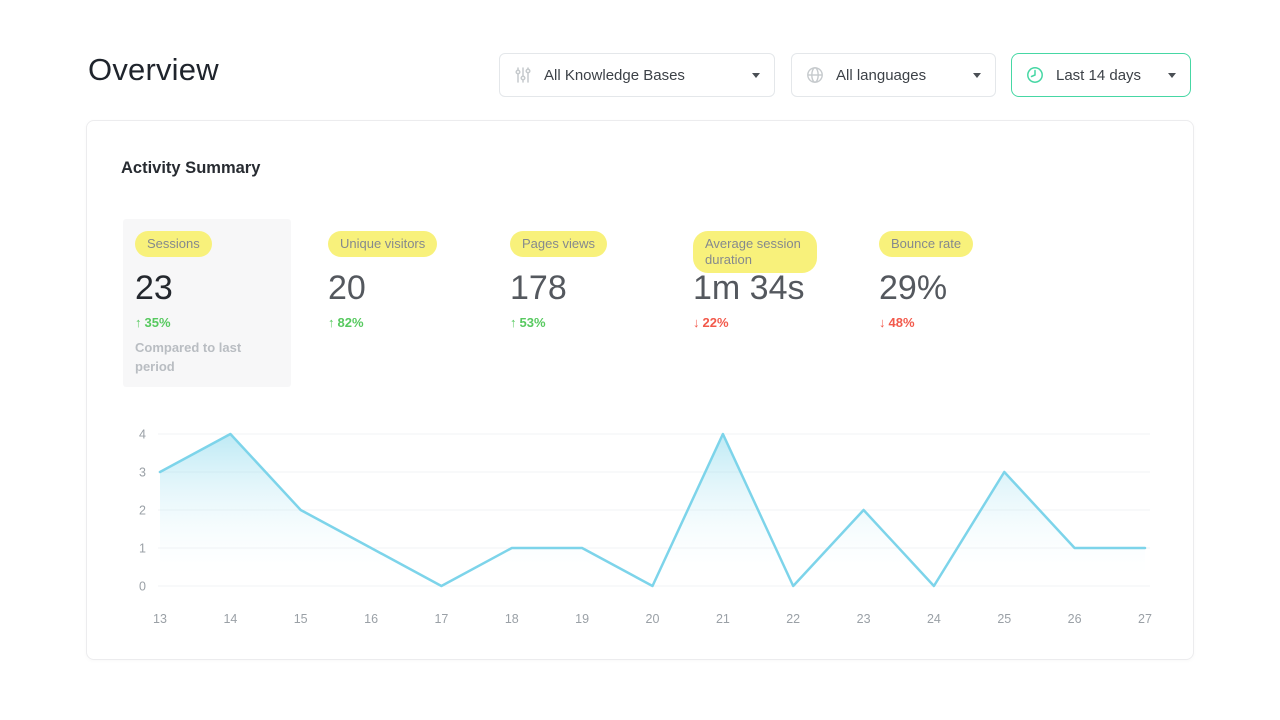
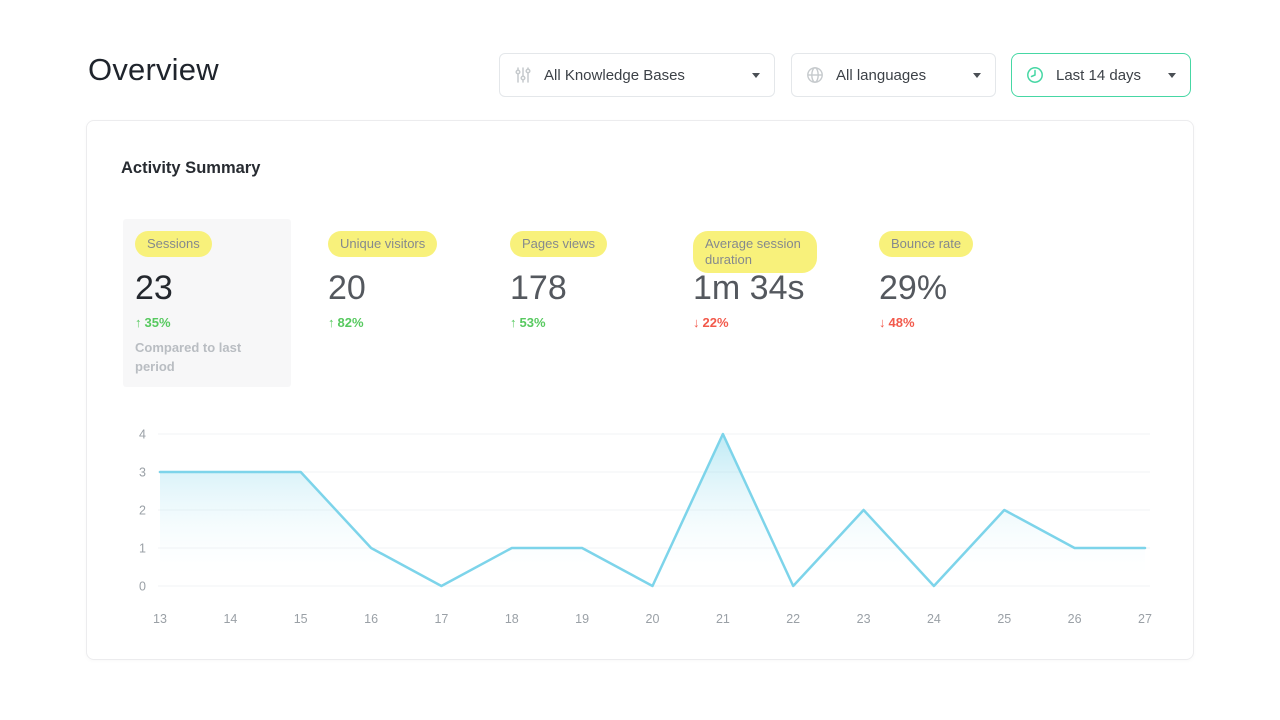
14: 4 -> 3
15: 2 -> 3
25: 3 -> 2
